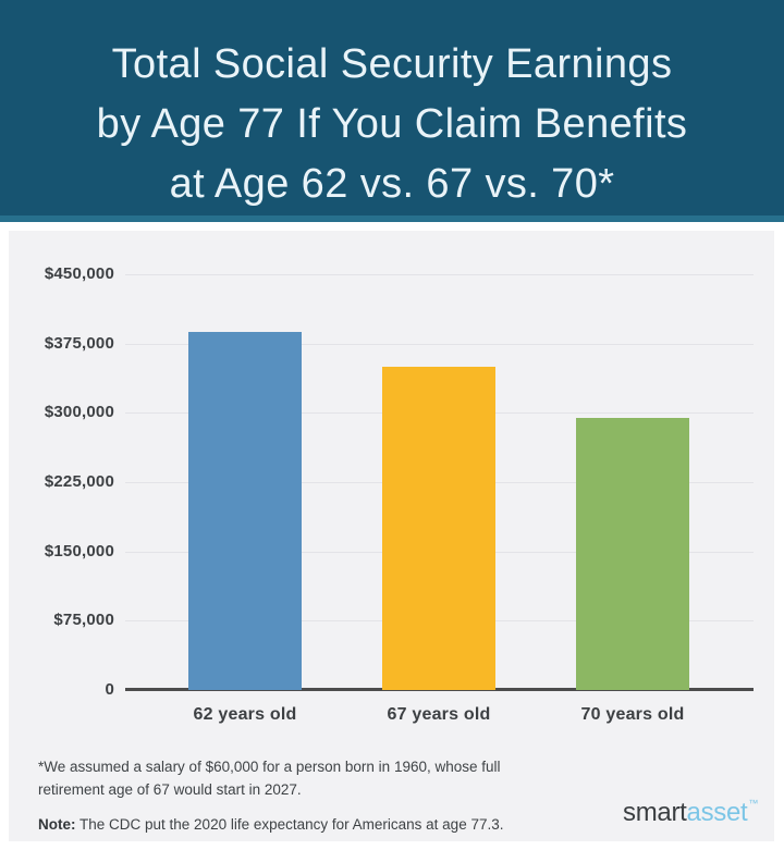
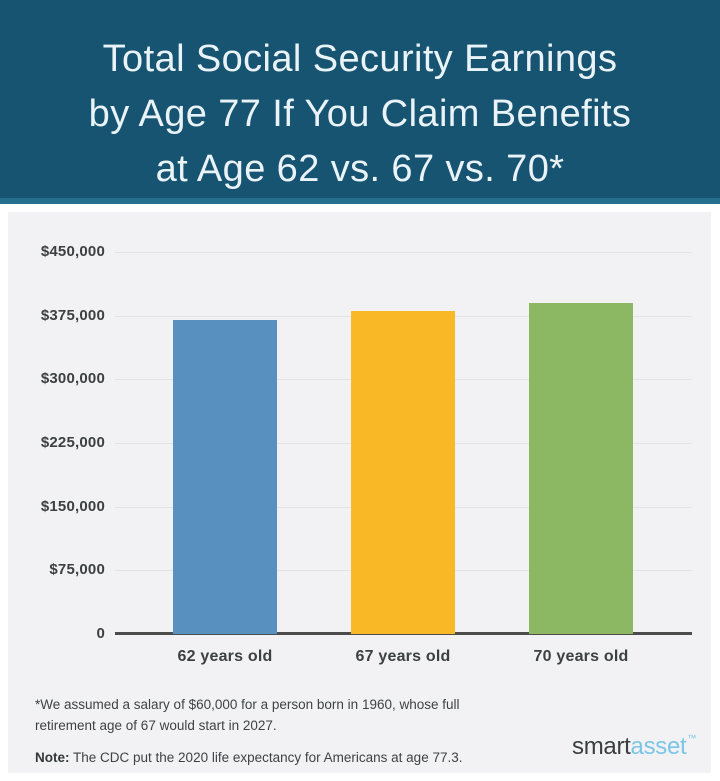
62 years old: $390000 -> $370000
67 years old: $350000 -> $380000
70 years old: $300000 -> $390000
